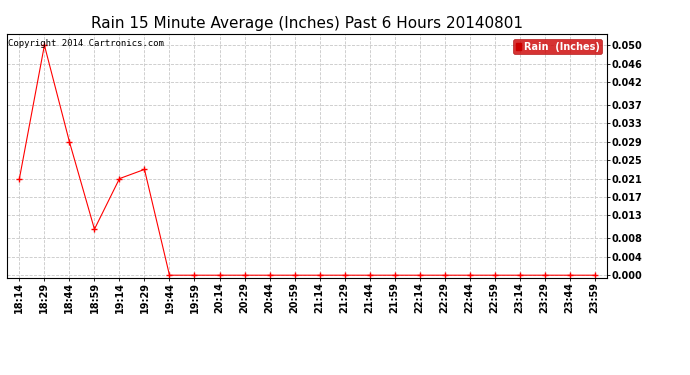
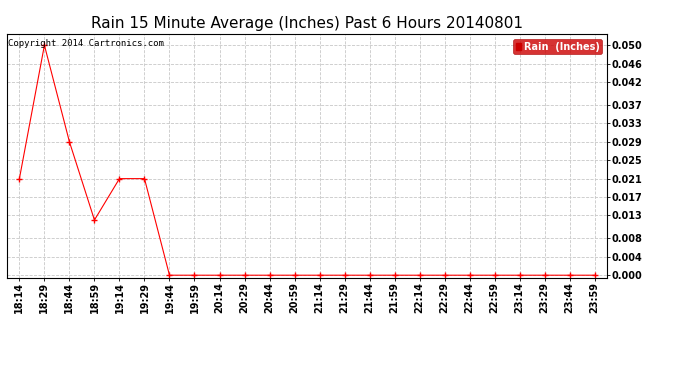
18:59: 0.010 -> 0.012
19:29: 0.023 -> 0.021
